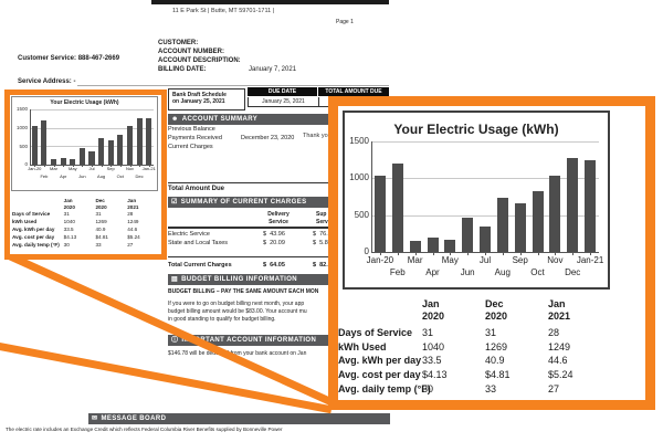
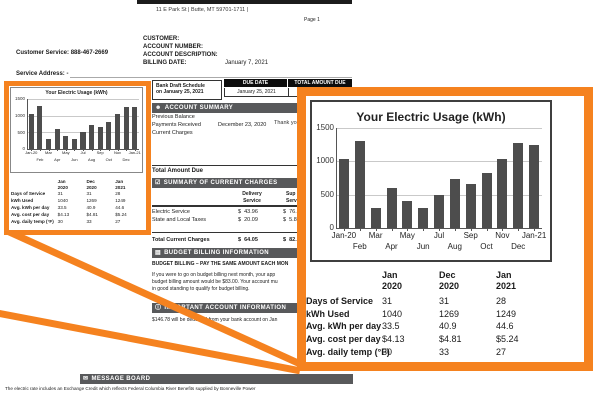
Feb: 1200 -> 1300
Mar: 200 -> 300
Apr: 200 -> 600
May: 200 -> 400
Jun: 500 -> 300
Jul: 400 -> 500
